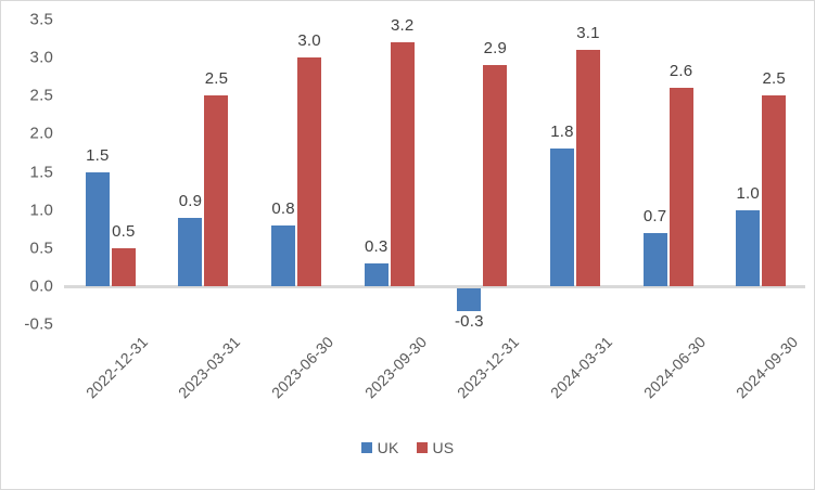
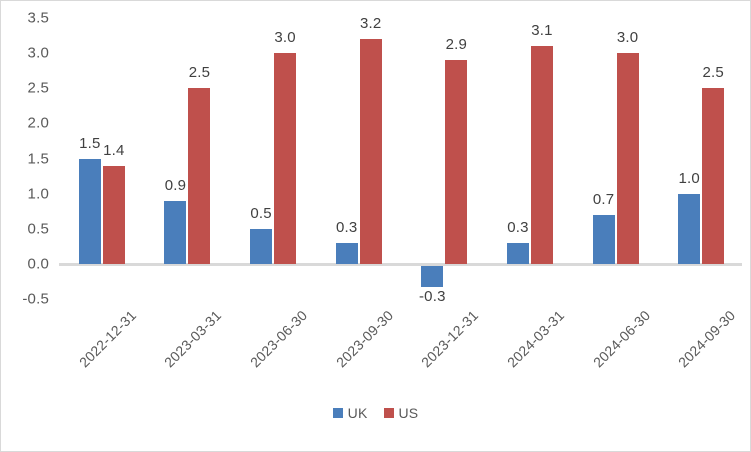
US/2022-12-31: 0.5 -> 1.4
UK/2023-06-30: 0.8 -> 0.5
UK/2024-03-31: 1.8 -> 0.3
US/2024-06-30: 2.6 -> 3.0
